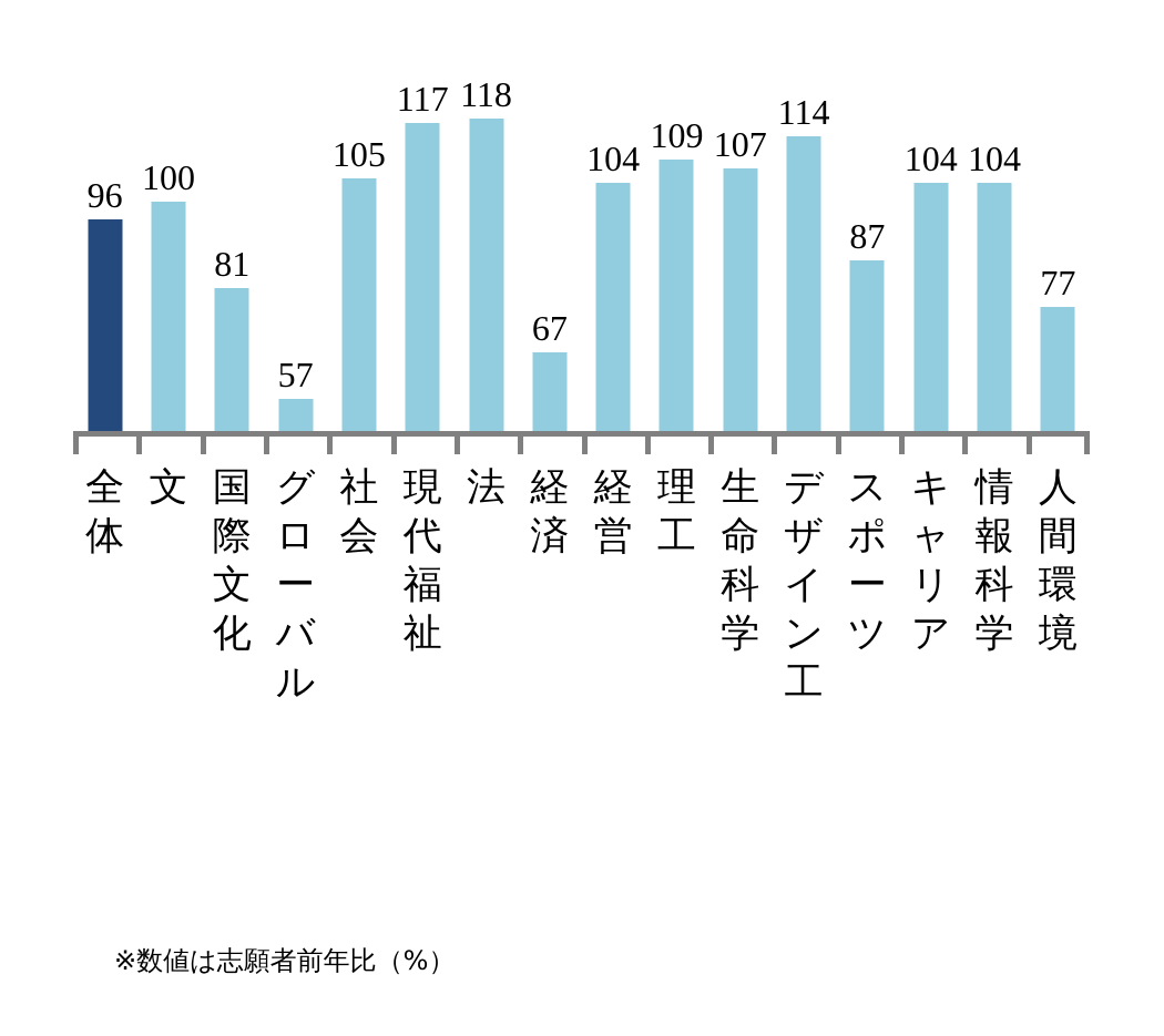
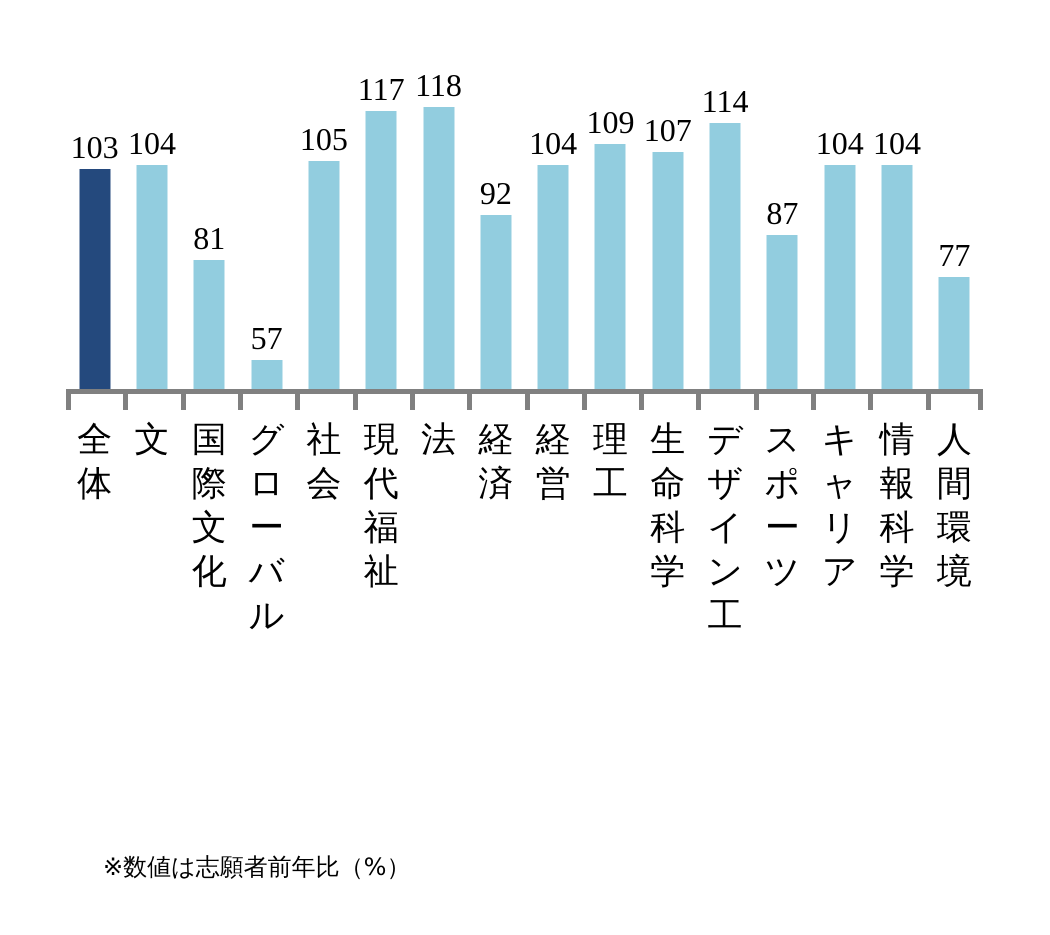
全体: 96 -> 103
文: 100 -> 104
経済: 67 -> 92
